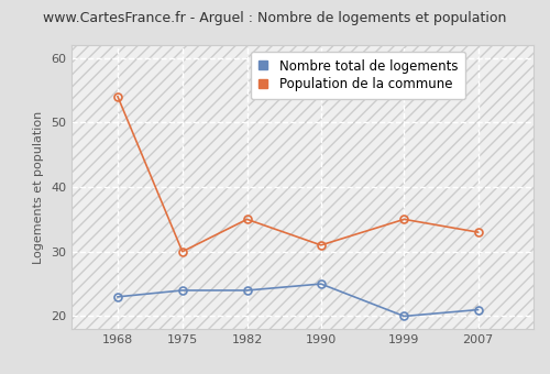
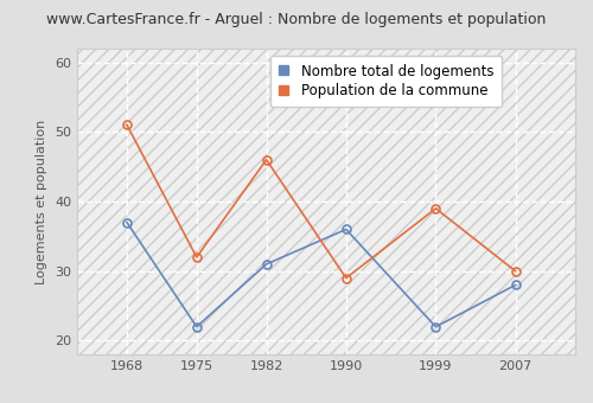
Nombre total de logements/1968: 23 -> 37
Population de la commune/1968: 54 -> 51
Nombre total de logements/1975: 24 -> 22
Population de la commune/1975: 30 -> 32
Nombre total de logements/1982: 24 -> 31
Population de la commune/1982: 35 -> 46
Nombre total de logements/1990: 25 -> 36
Population de la commune/1990: 31 -> 29
Nombre total de logements/1999: 20 -> 22
Population de la commune/1999: 35 -> 39
Nombre total de logements/2007: 21 -> 28
Population de la commune/2007: 33 -> 30
